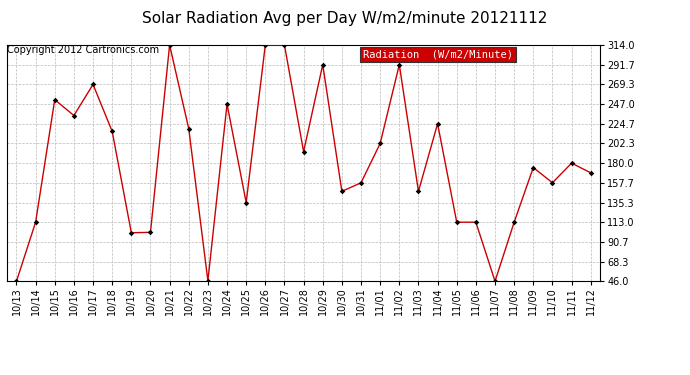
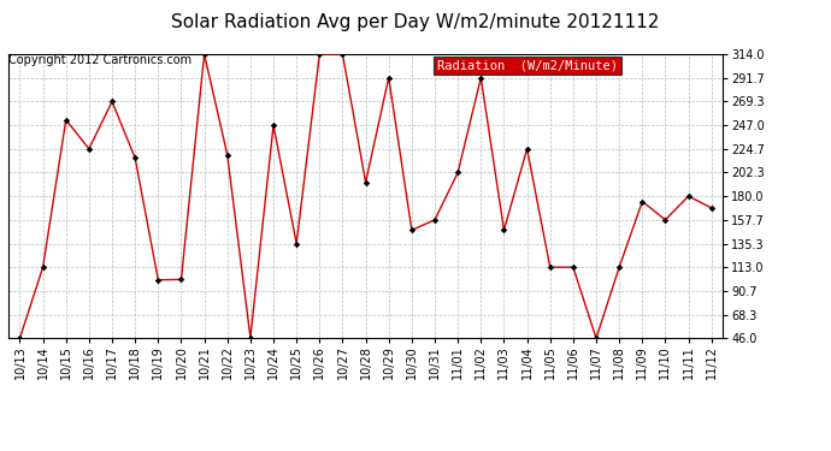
10/16: 234 -> 225
